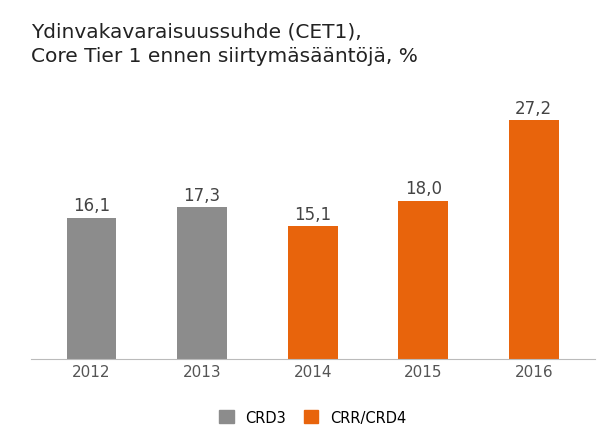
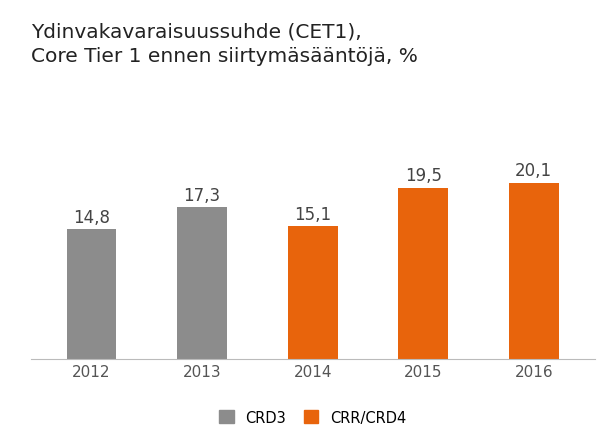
2012: 16,1 -> 14,8
2015: 18,0 -> 19,5
2016: 27,2 -> 20,1
